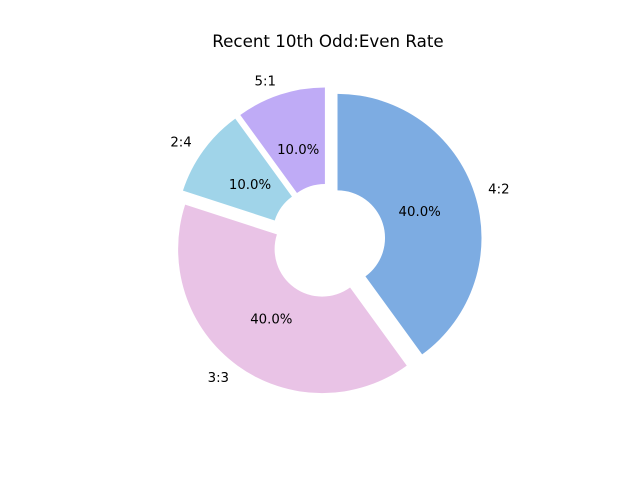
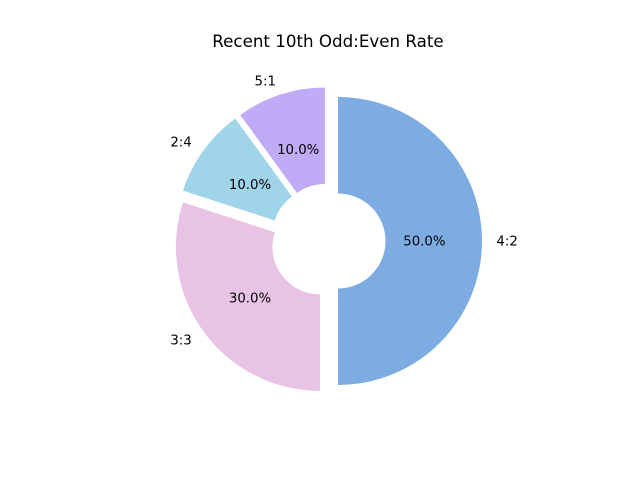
4:2: 40.0% -> 50.0%
3:3: 40.0% -> 30.0%
